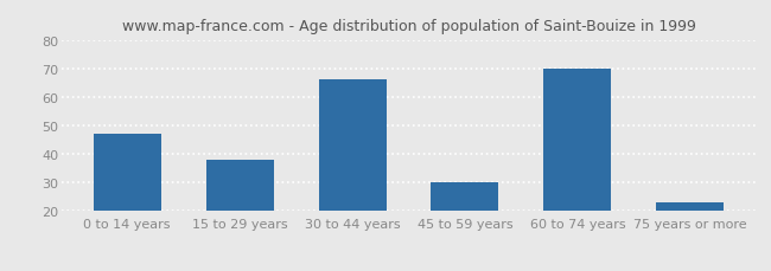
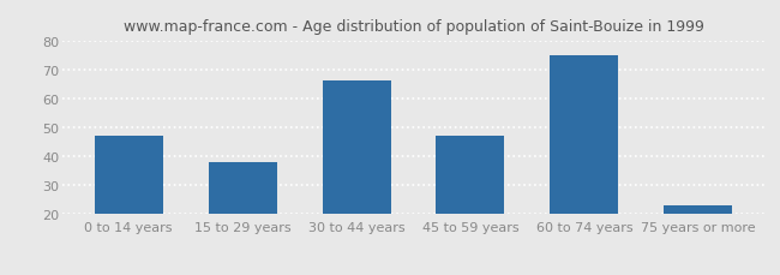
45 to 59 years: 30 -> 47
60 to 74 years: 70 -> 75
